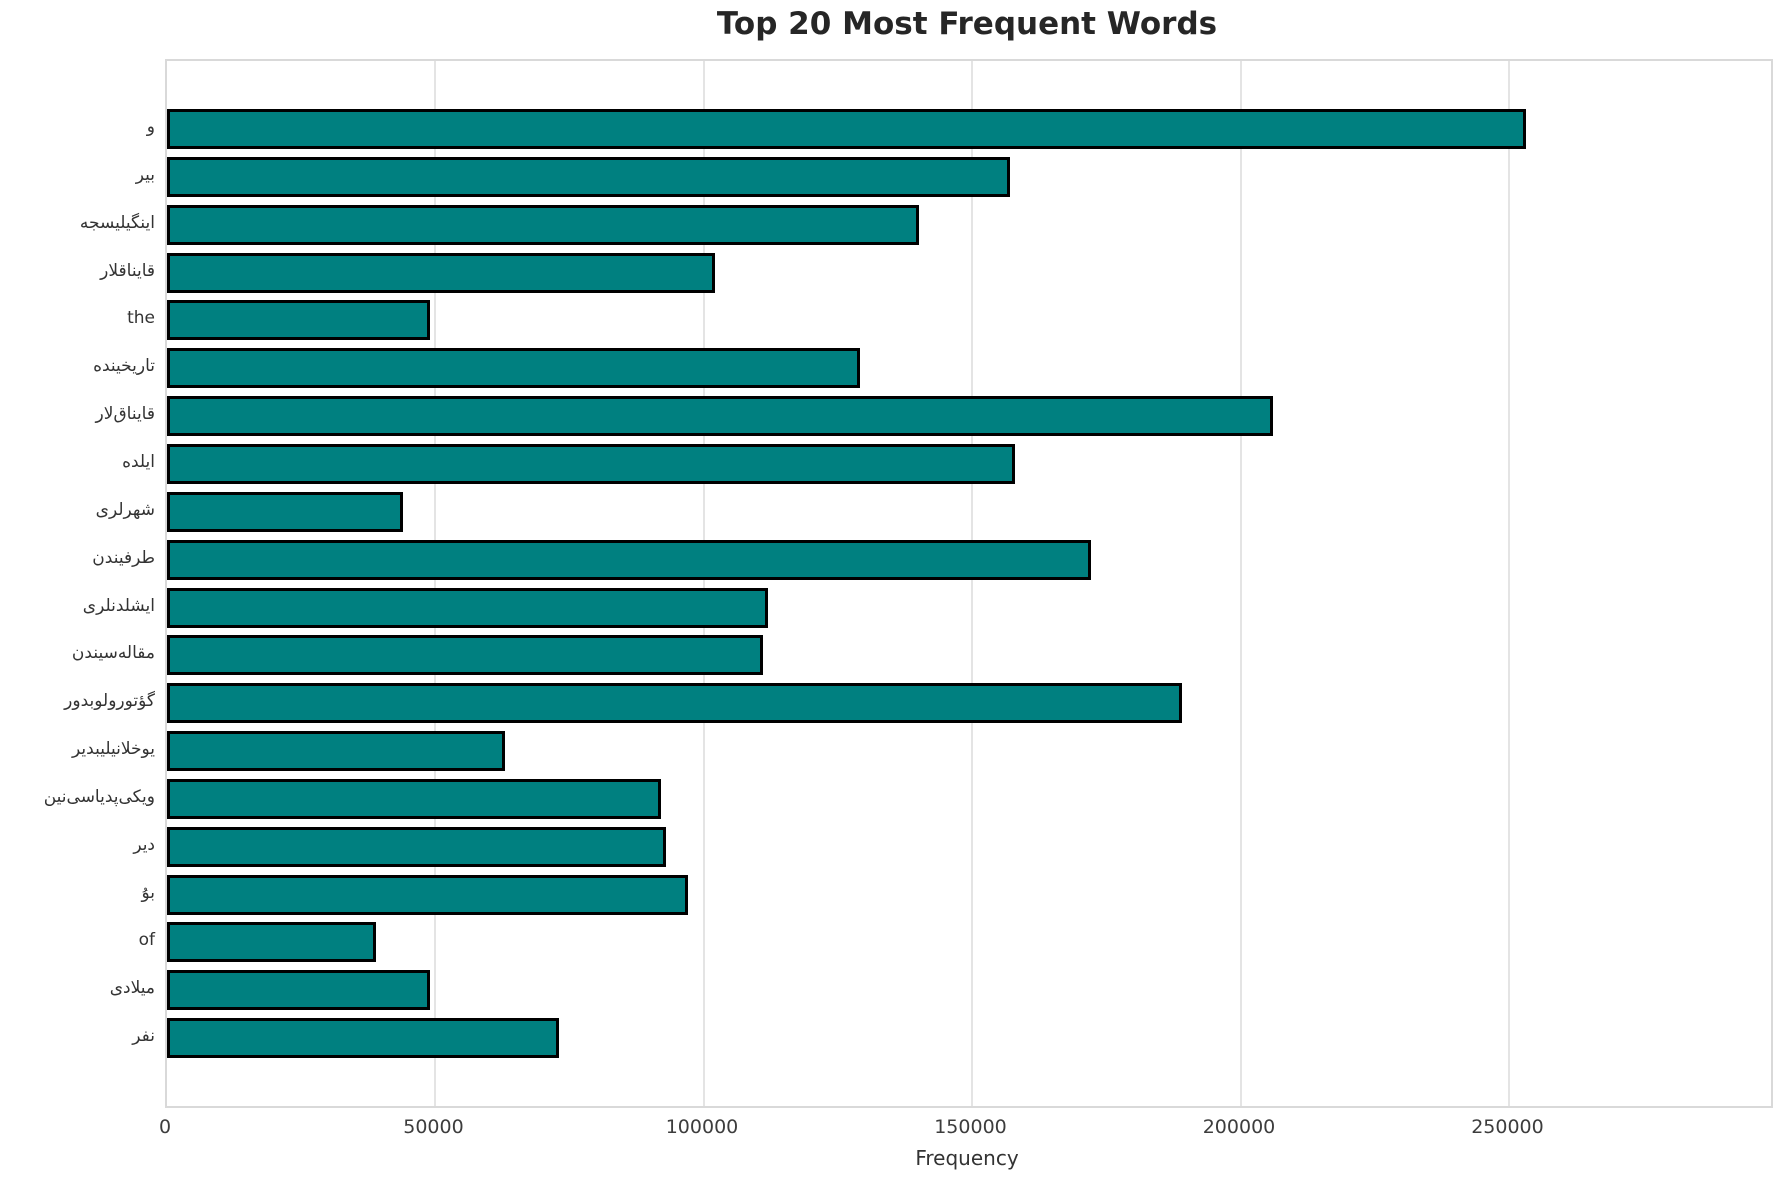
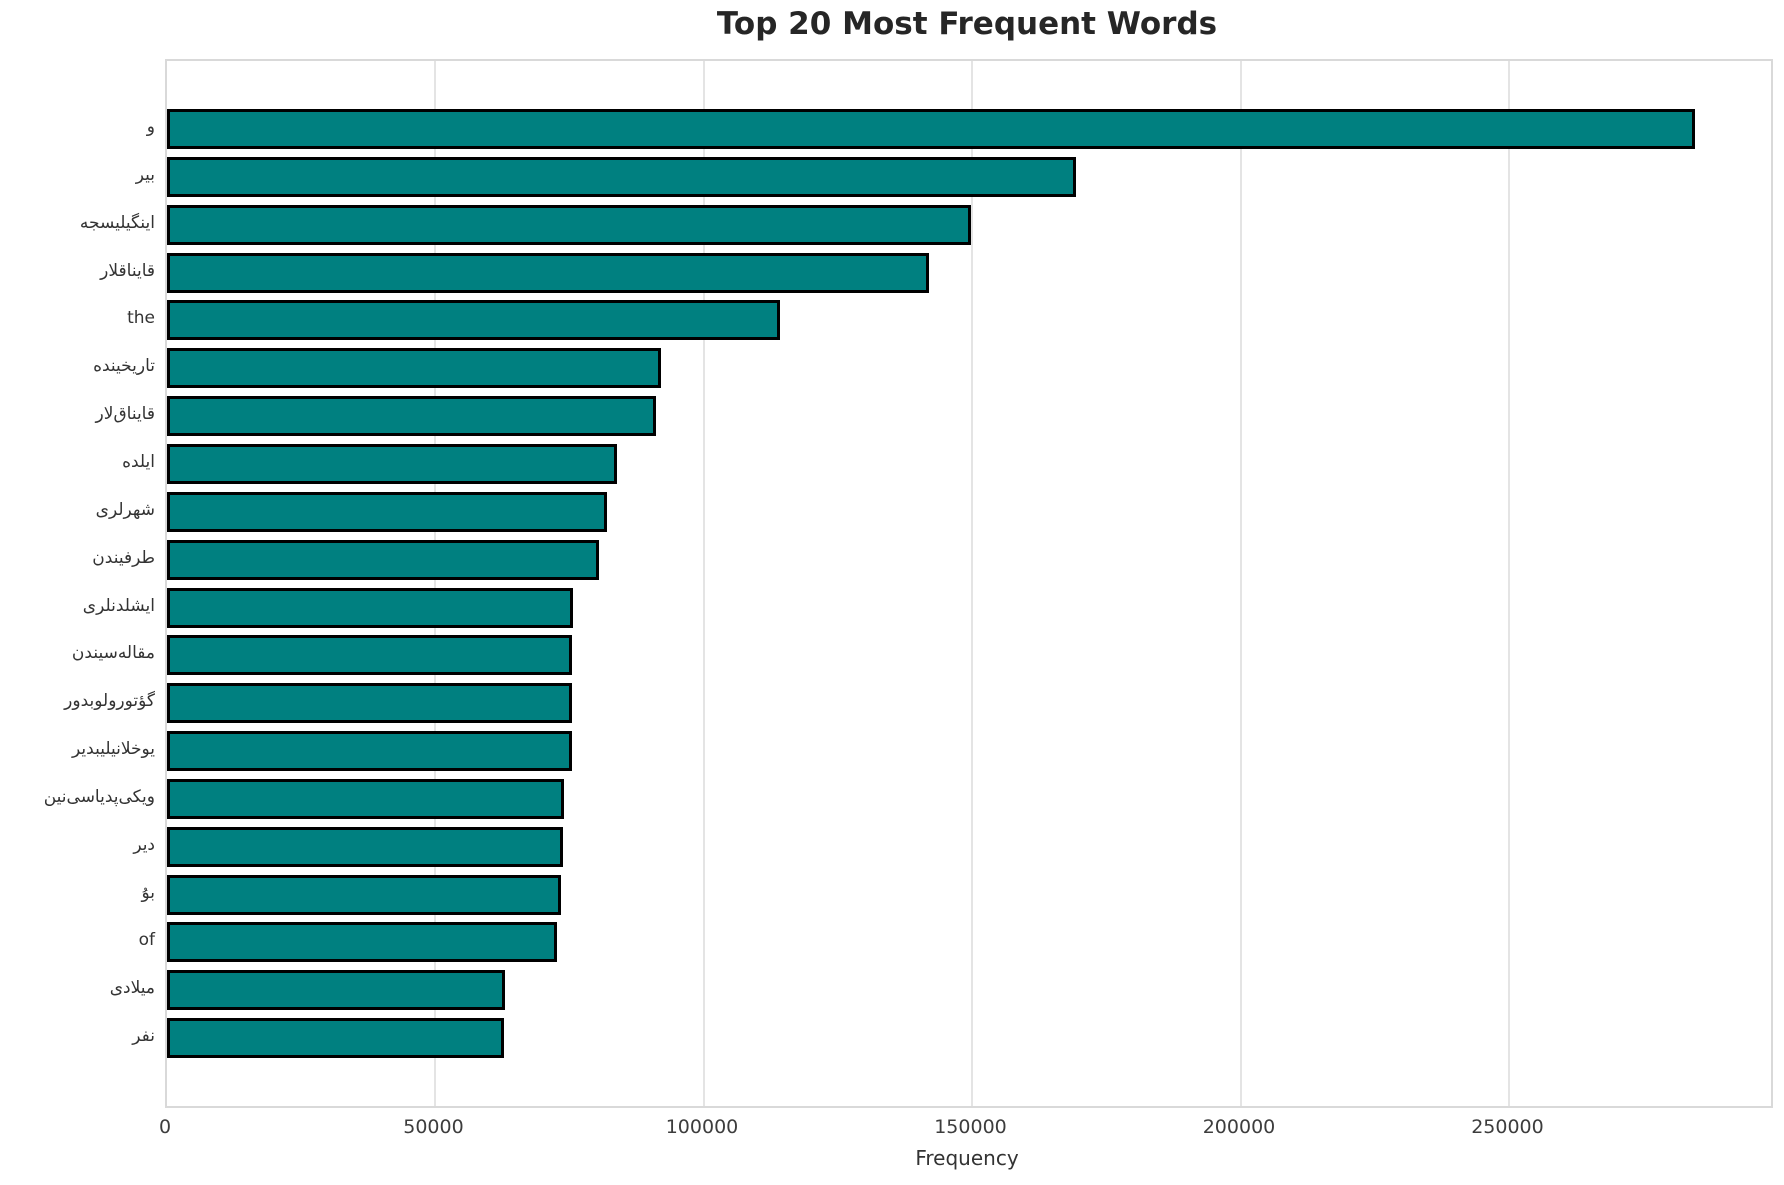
و: 253000 -> 284000
بیر: 157000 -> 169000
اینگیلیسجه: 140000 -> 150000
قایناقلار: 102000 -> 142000
the: 49000 -> 114000
تاریخینده: 129000 -> 92000
قایناق‌لار: 206000 -> 91000
ایلده: 158000 -> 84000
شهرلری: 44000 -> 82000
طرفیندن: 172000 -> 80000
ایشلدنلری: 112000 -> 76000
مقاله‌سیندن: 111000 -> 76000
گؤتورولوبدور: 189000 -> 76000
یوخلانیلیبدیر: 63000 -> 76000
ویکی‌پدیاسی‌نین: 92000 -> 74000
دیر: 93000 -> 74000
بۇ: 97000 -> 73000
of: 39000 -> 73000
میلادی: 49000 -> 63000
نفر: 73000 -> 63000
